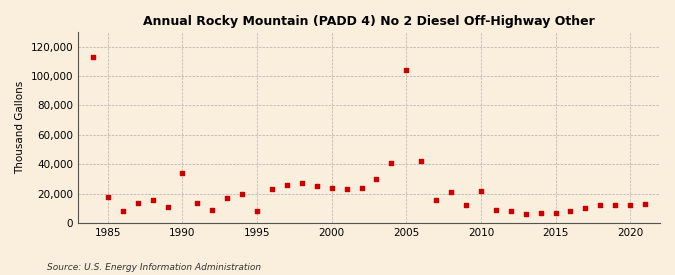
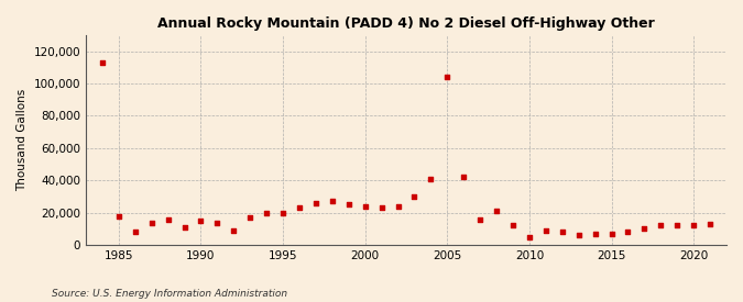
1990: 34,000 -> 15,000
1995: 8,000 -> 20,000
2010: 22,000 -> 5,000
